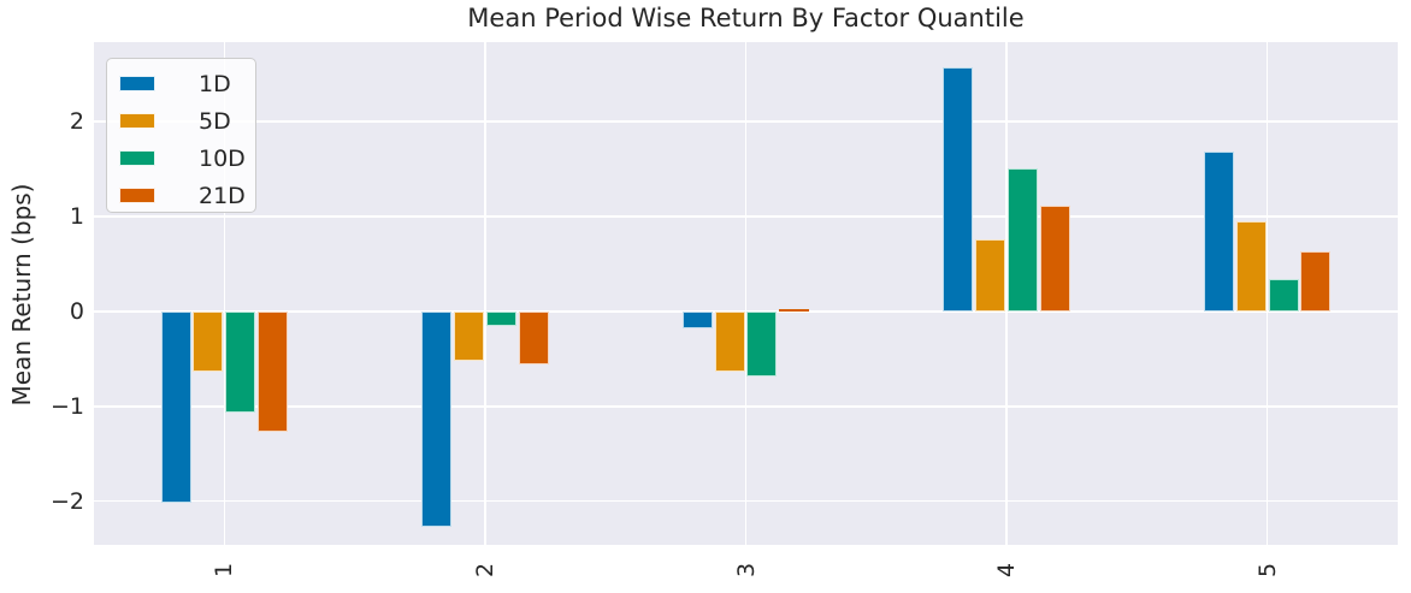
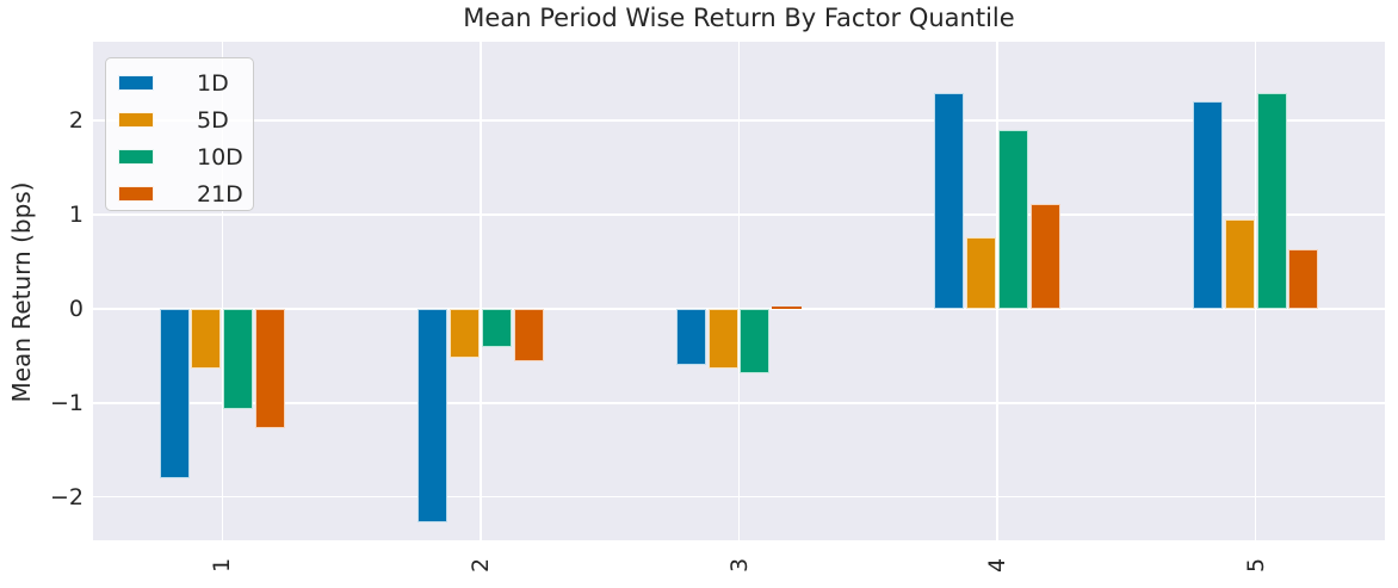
1D/1: -2.0 -> -1.8
10D/2: -0.1 -> -0.4
1D/3: -0.2 -> -0.6
1D/4: 2.6 -> 2.3
10D/4: 1.5 -> 1.9
1D/5: 1.7 -> 2.2
10D/5: 0.3 -> 2.3
